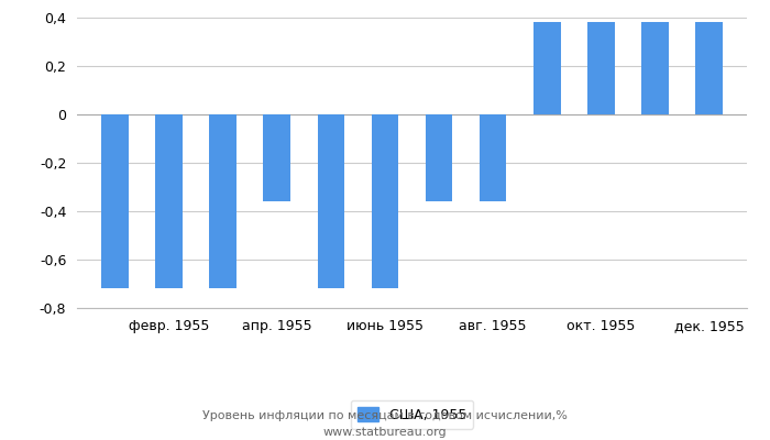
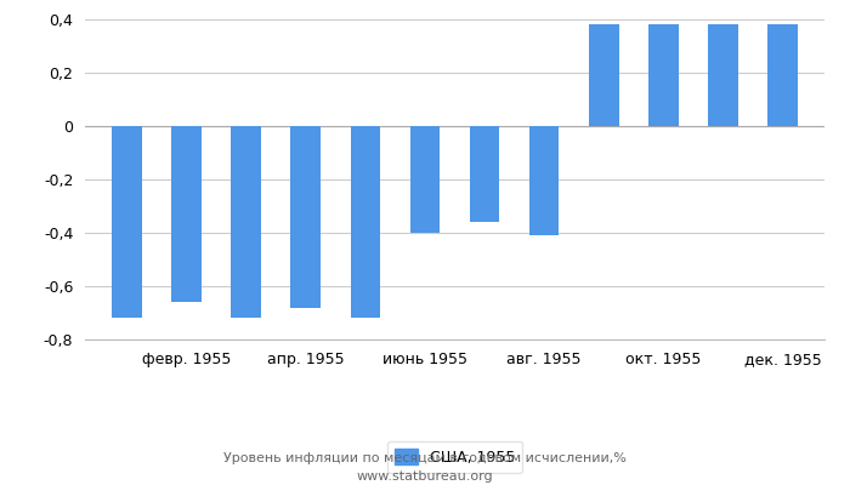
февр. 1955: -0,72 -> -0,66
апр. 1955: -0,36 -> -0,68
июнь 1955: -0,72 -> -0,40
авг. 1955: -0,36 -> -0,41
